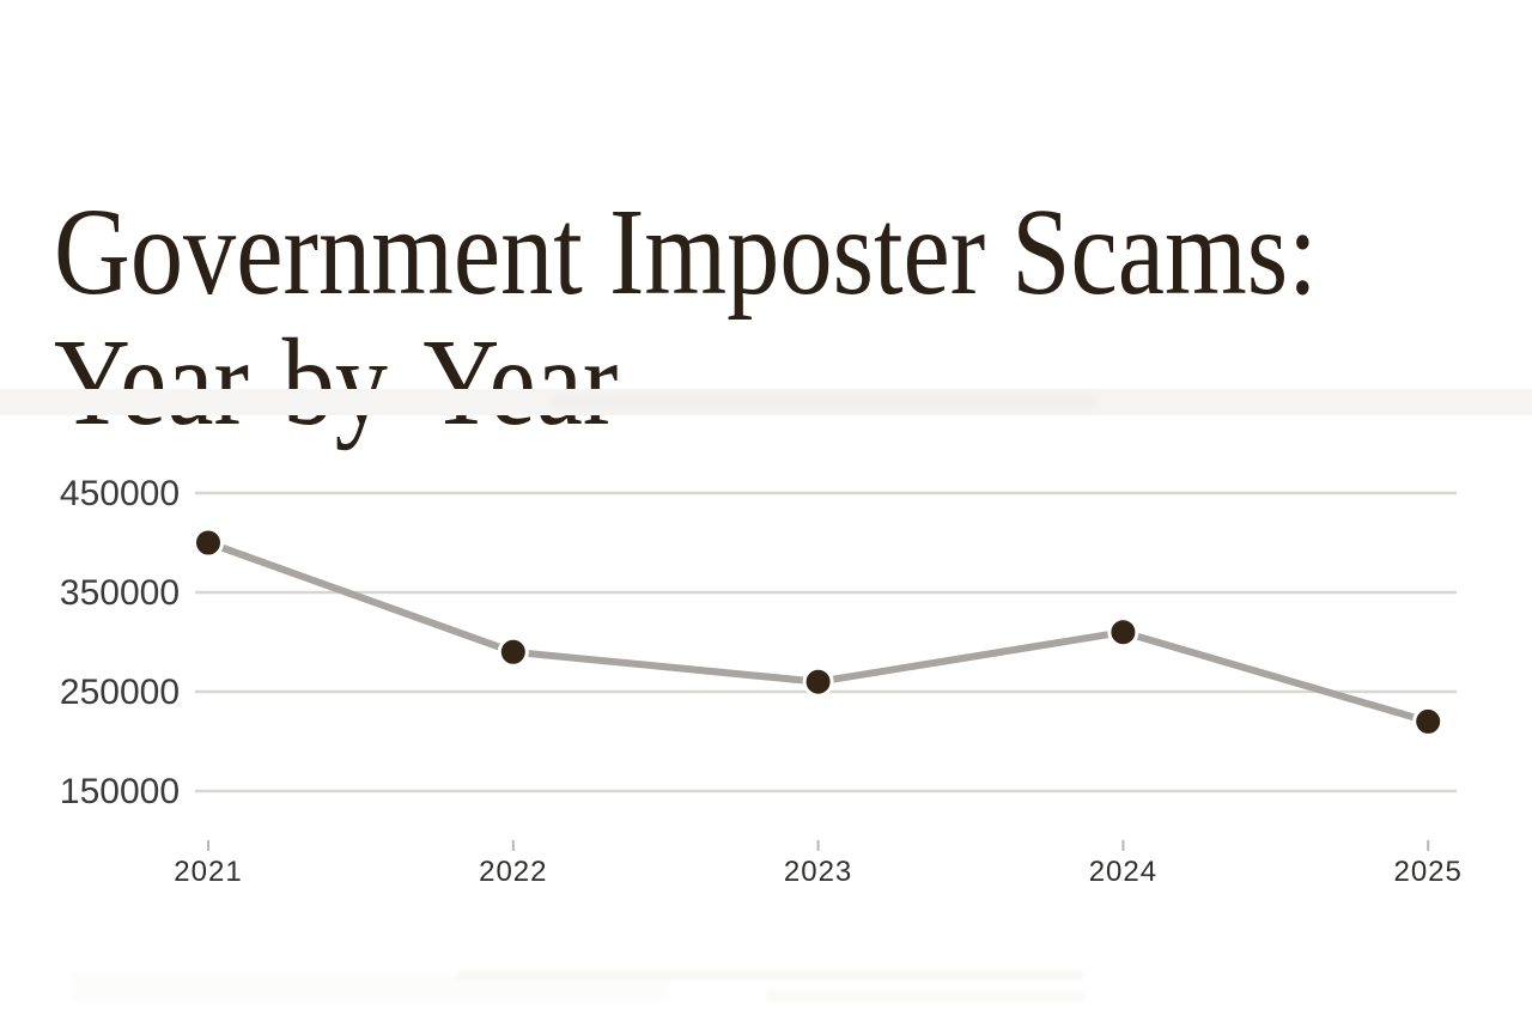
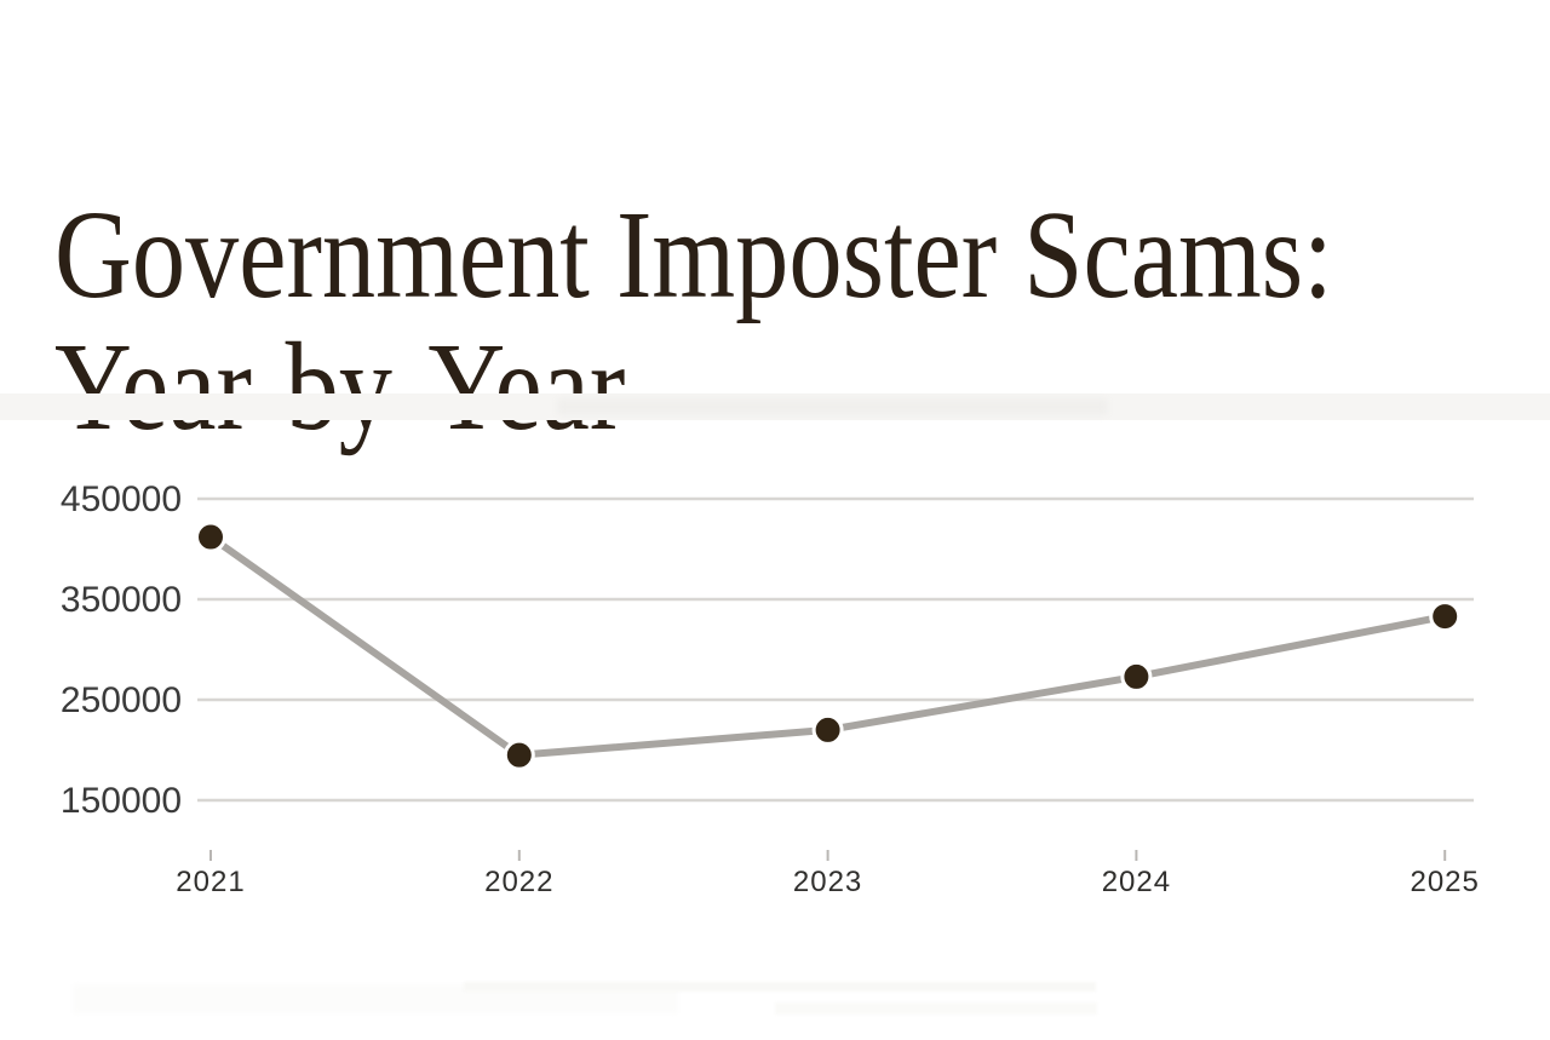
2021: 400000 -> 410000
2022: 290000 -> 200000
2023: 260000 -> 220000
2024: 310000 -> 270000
2025: 220000 -> 330000
